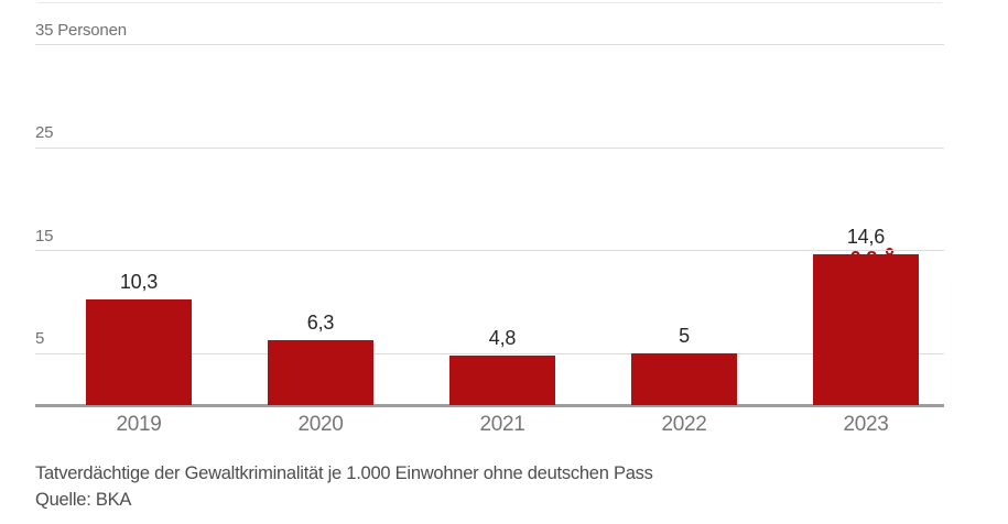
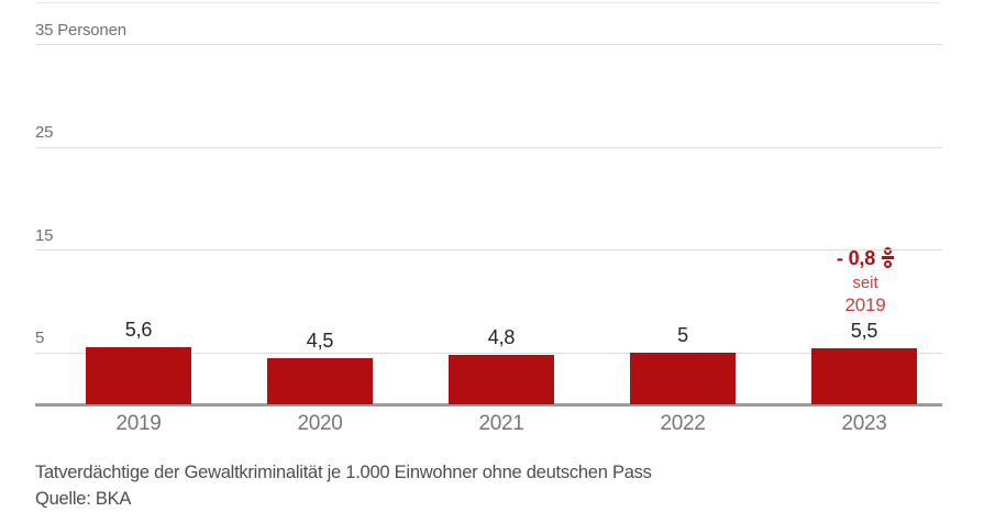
2019: 10,3 -> 5,6
2020: 6,3 -> 4,5
2023: 14,6 -> 5,5
